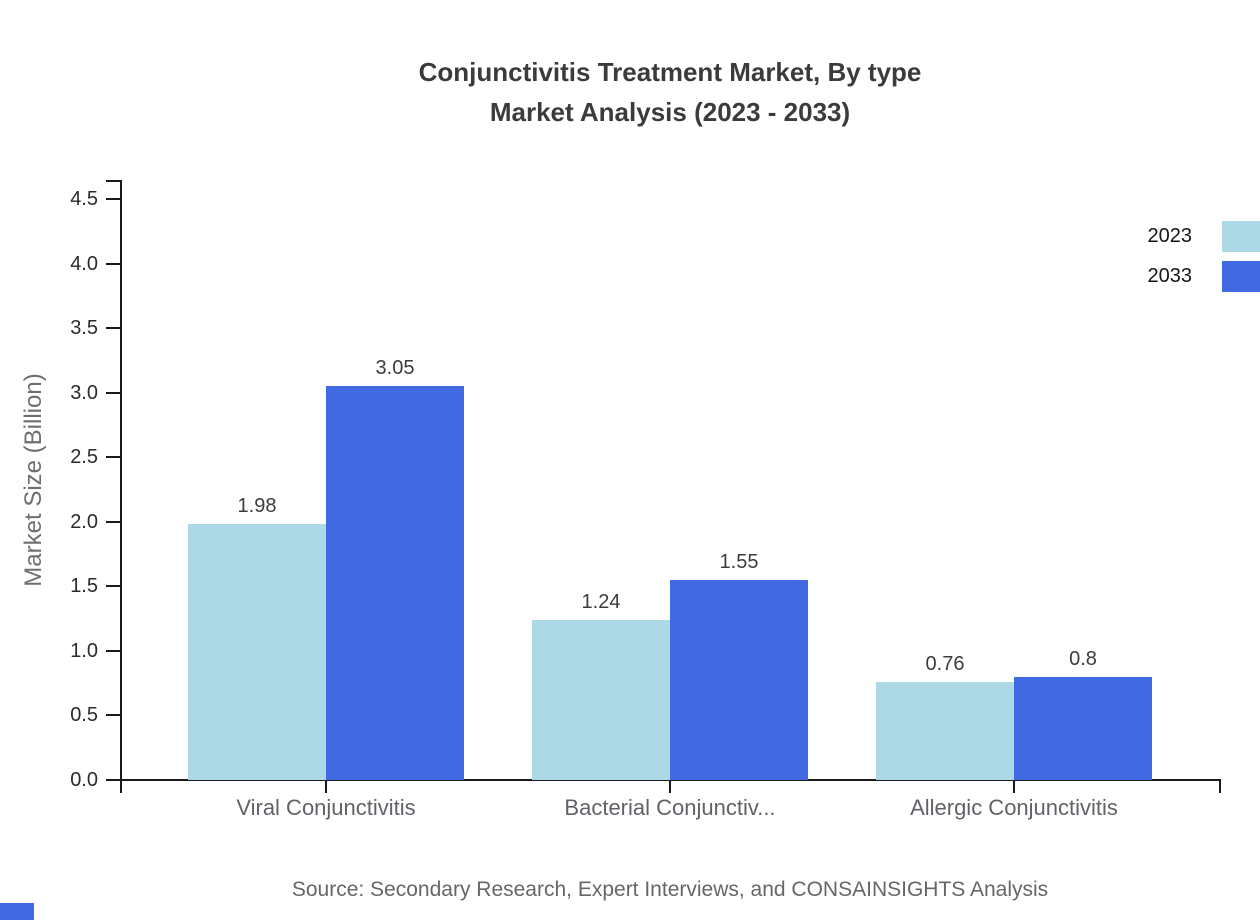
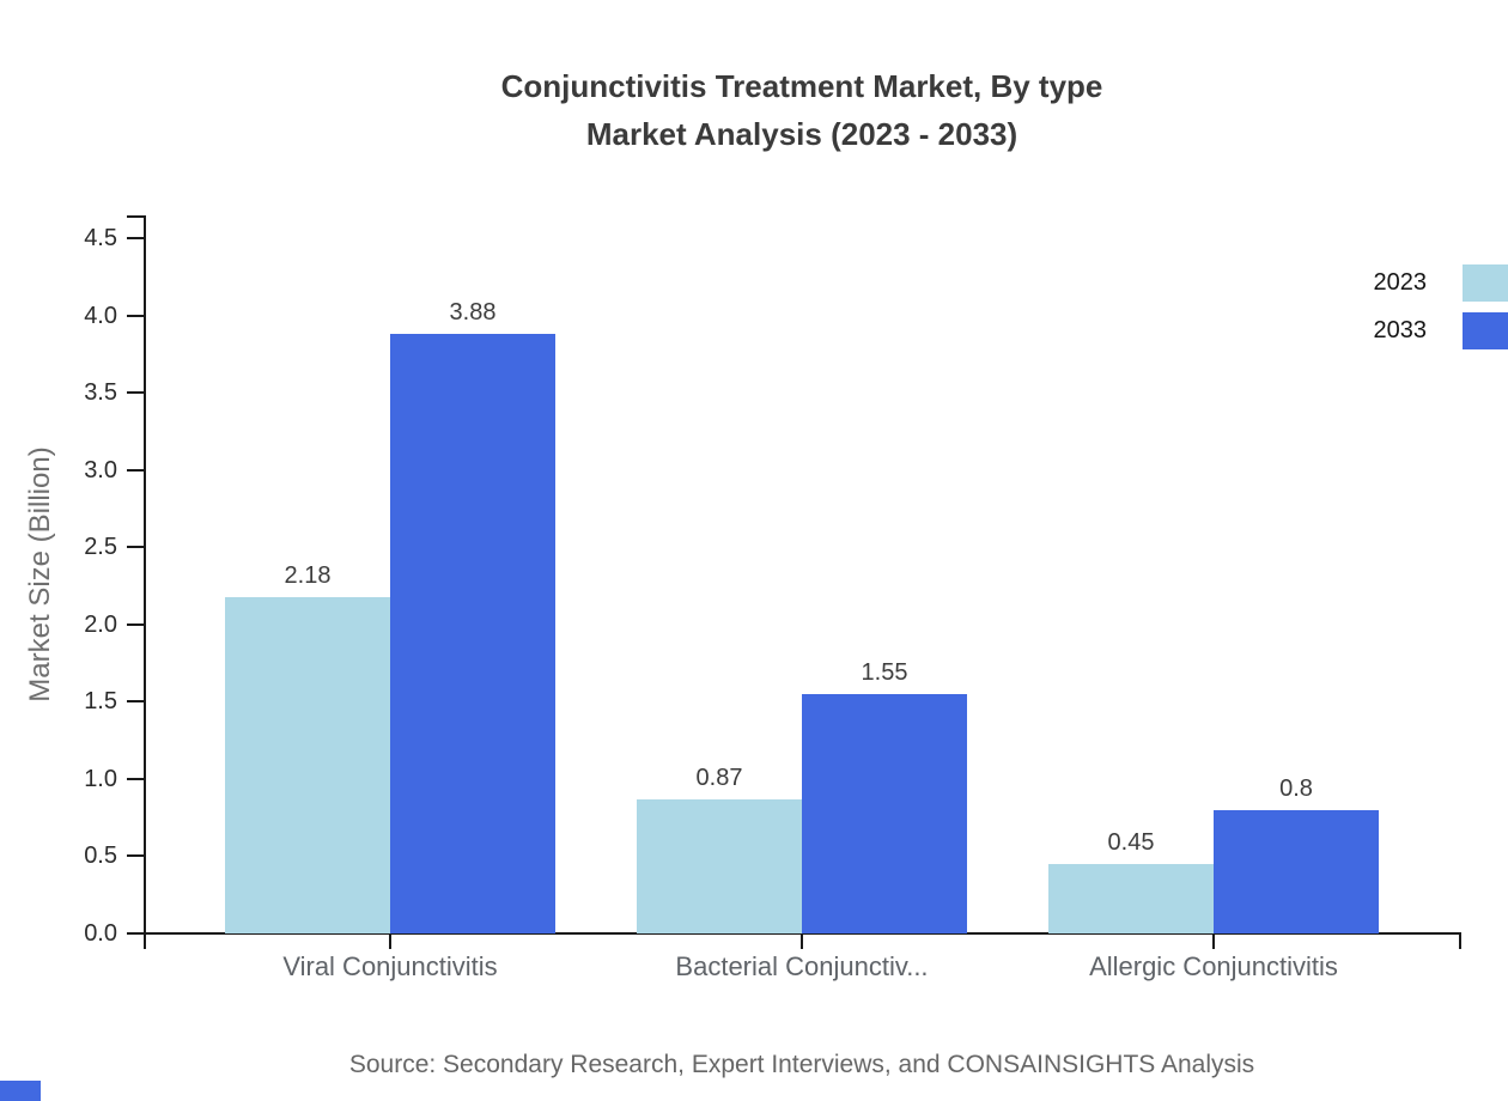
2023/Viral Conjunctivitis: 1.98 -> 2.18
2033/Viral Conjunctivitis: 3.05 -> 3.88
2023/Bacterial Conjunctiv...: 1.24 -> 0.87
2023/Allergic Conjunctivitis: 0.76 -> 0.45
